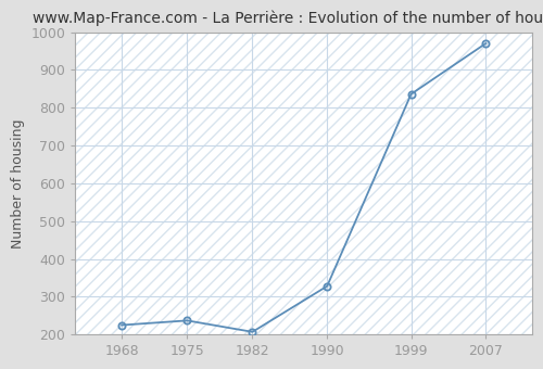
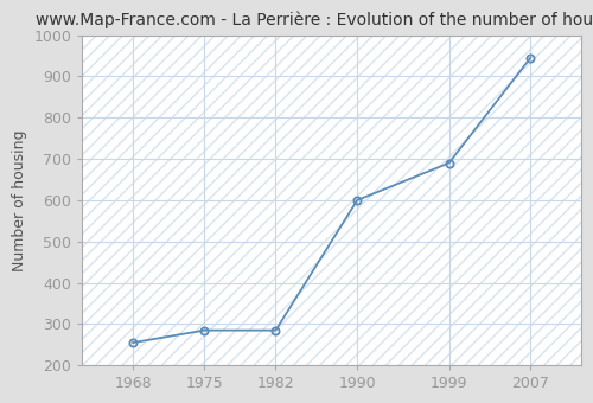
1968: 225 -> 255
1975: 237 -> 285
1982: 207 -> 285
1990: 328 -> 600
1999: 836 -> 690
2007: 970 -> 945
